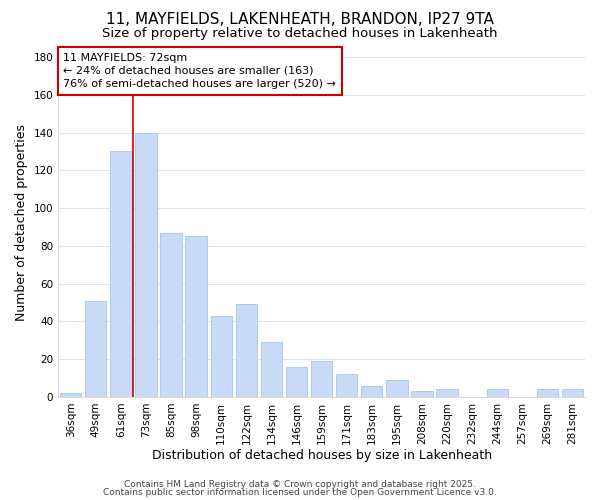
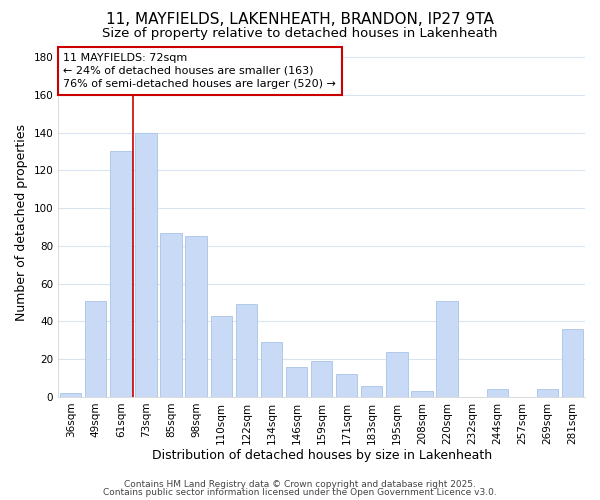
195sqm: 9 -> 24
220sqm: 4 -> 51
281sqm: 4 -> 36
